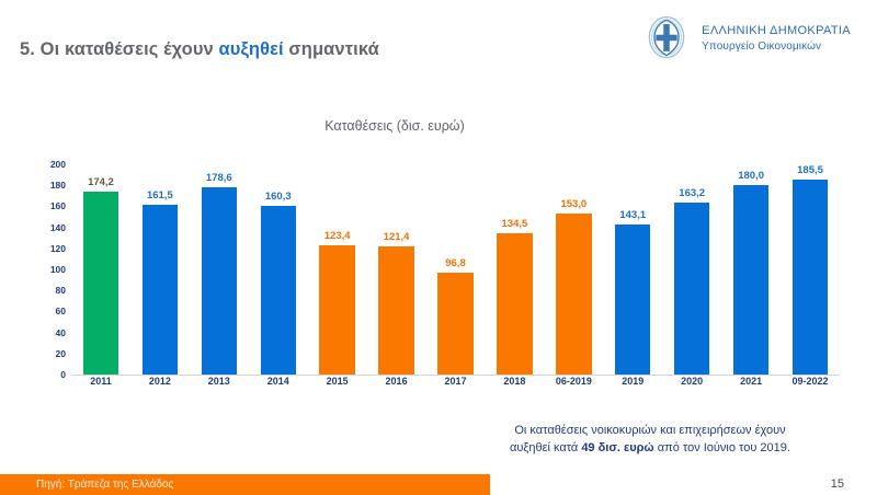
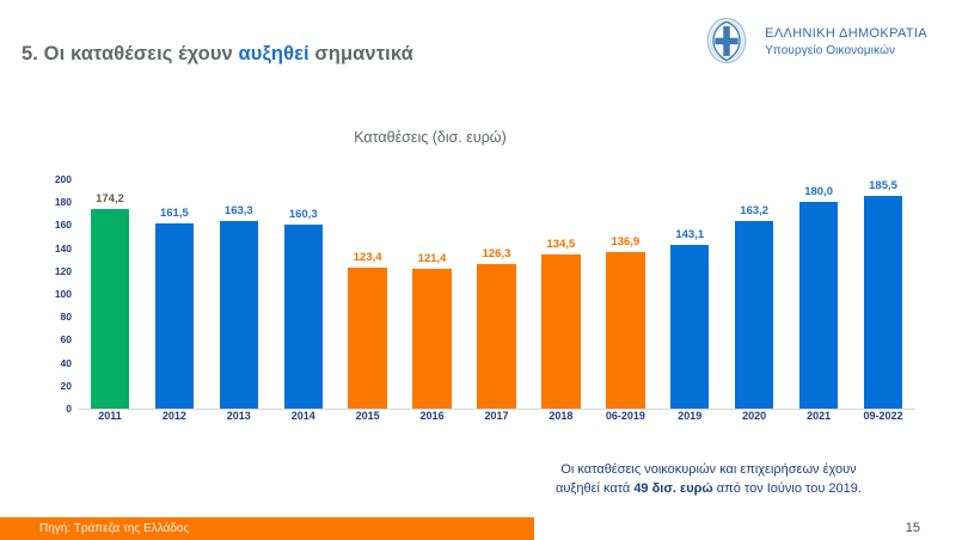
2013: 178,6 -> 163,3
2017: 96,8 -> 126,3
06-2019: 153,0 -> 136,9
